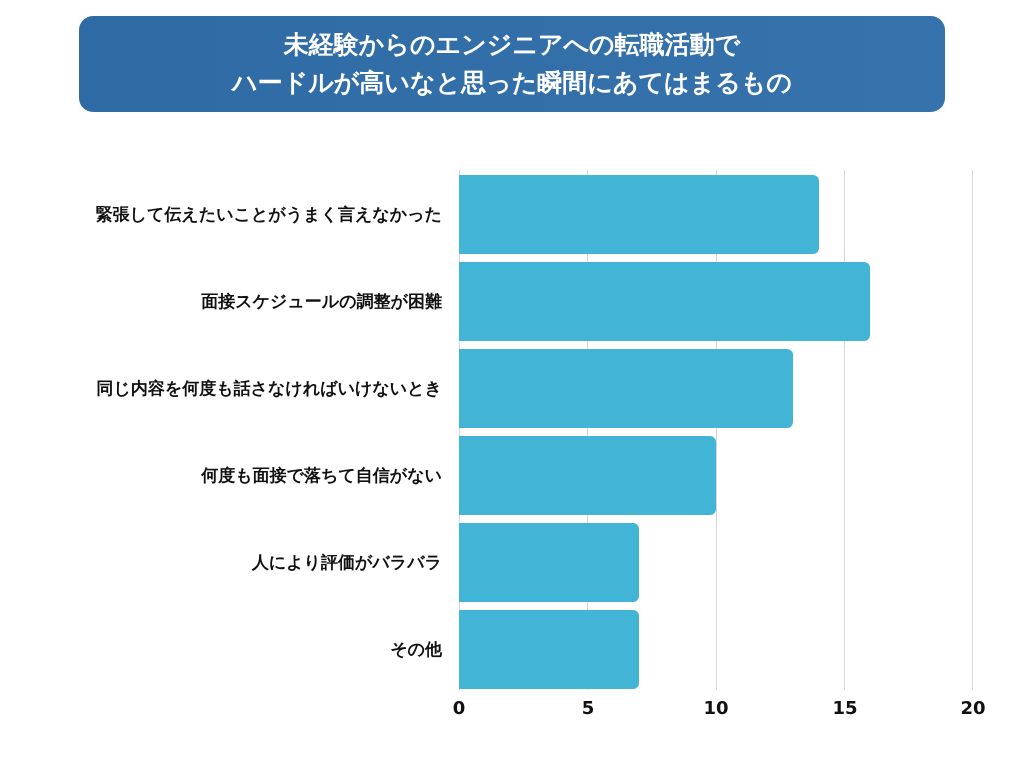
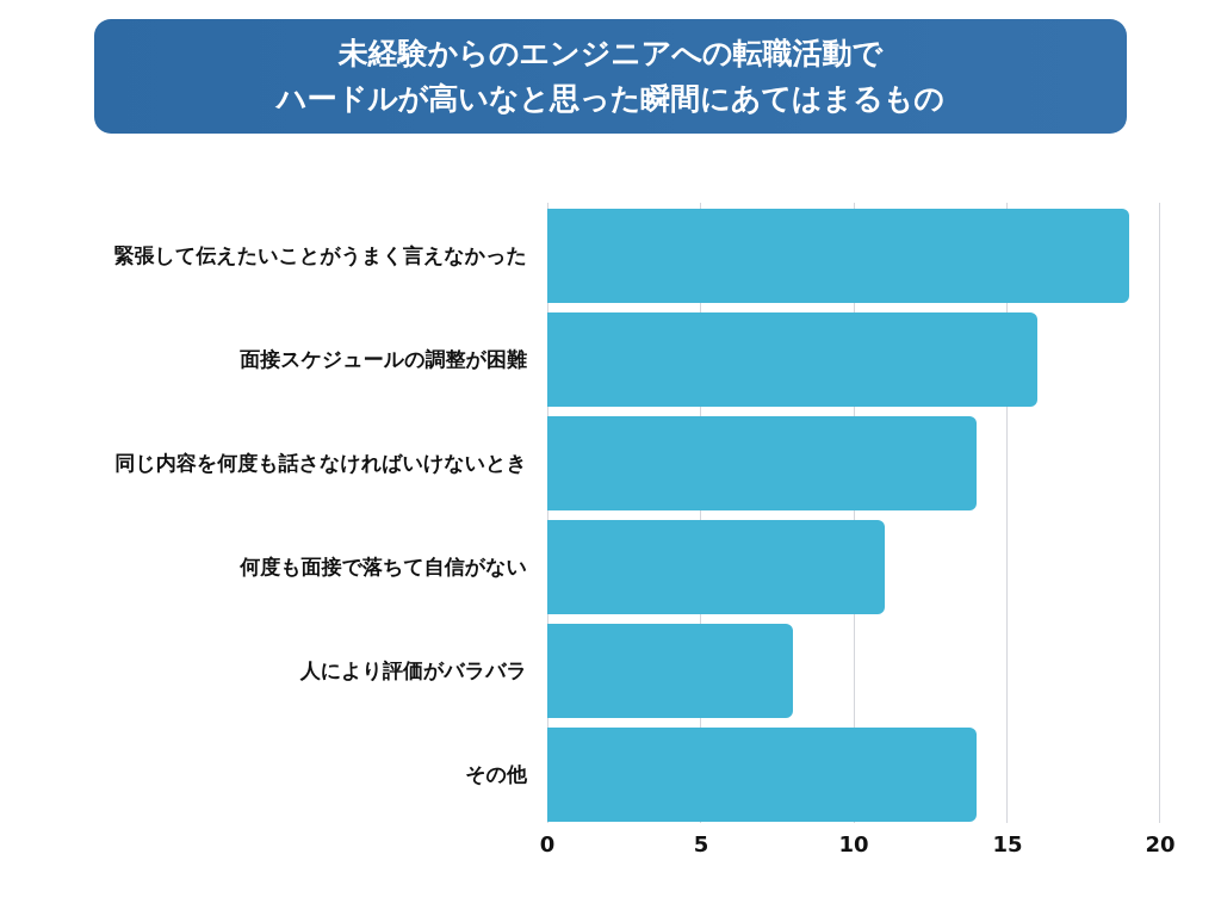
緊張して伝えたいことがうまく言えなかった: 14 -> 19
同じ内容を何度も話さなければいけないとき: 13 -> 14
何度も面接で落ちて自信がない: 10 -> 11
人により評価がバラバラ: 7 -> 8
その他: 7 -> 14
